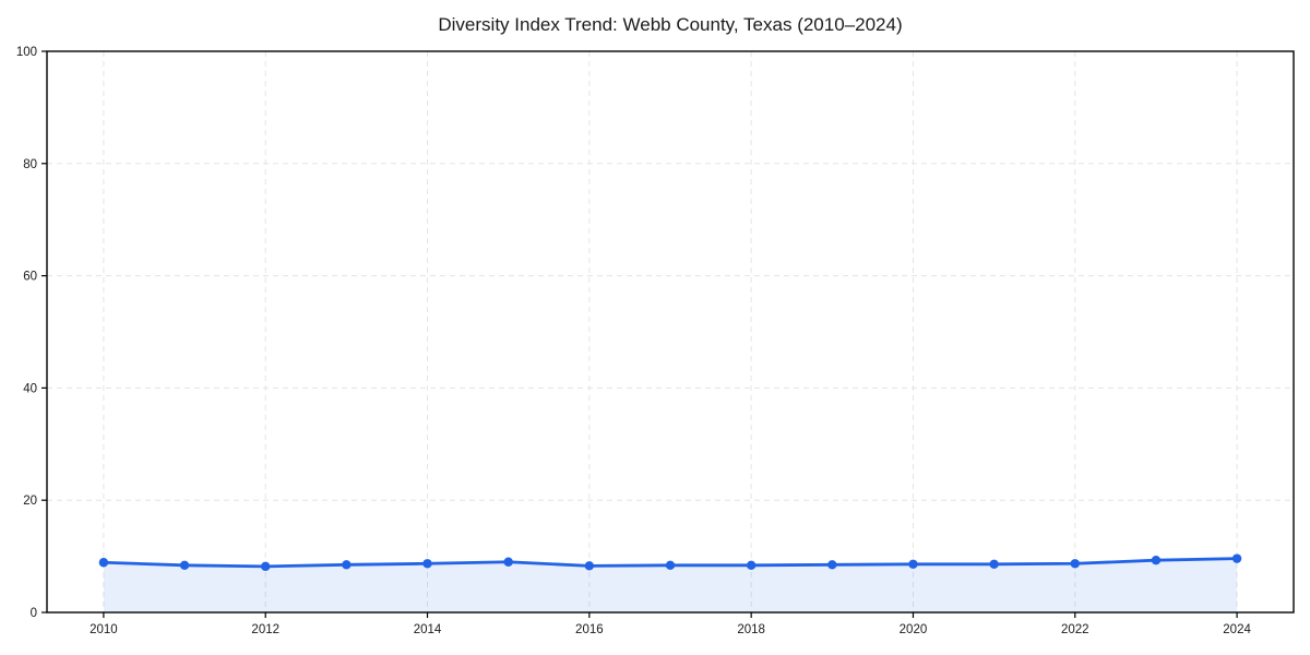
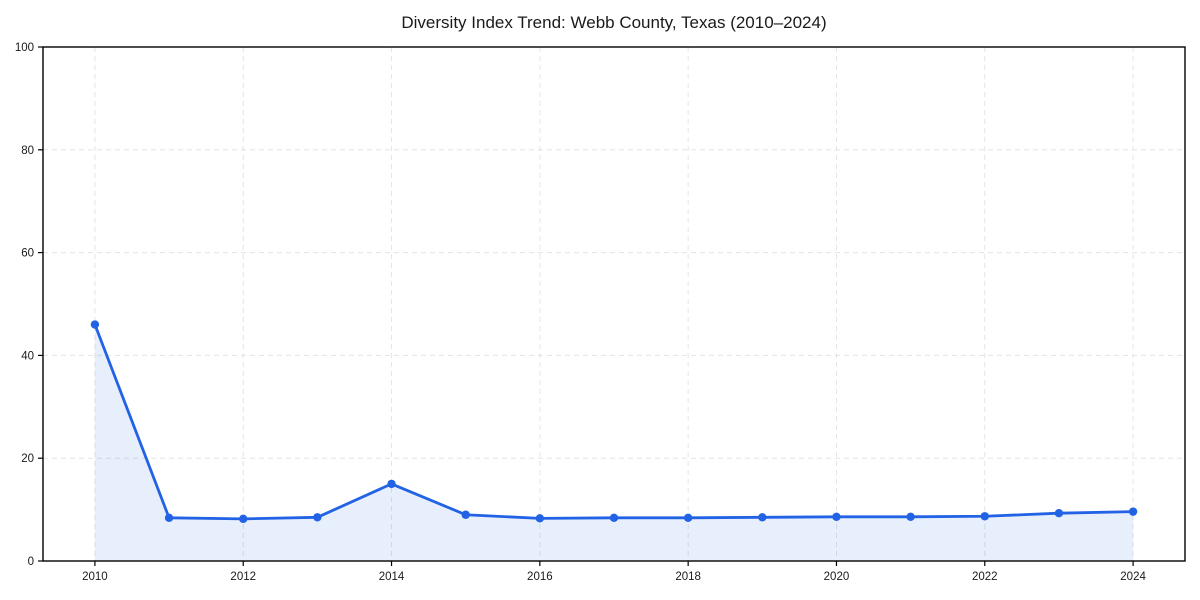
2010: 9 -> 46
2014: 9 -> 15
